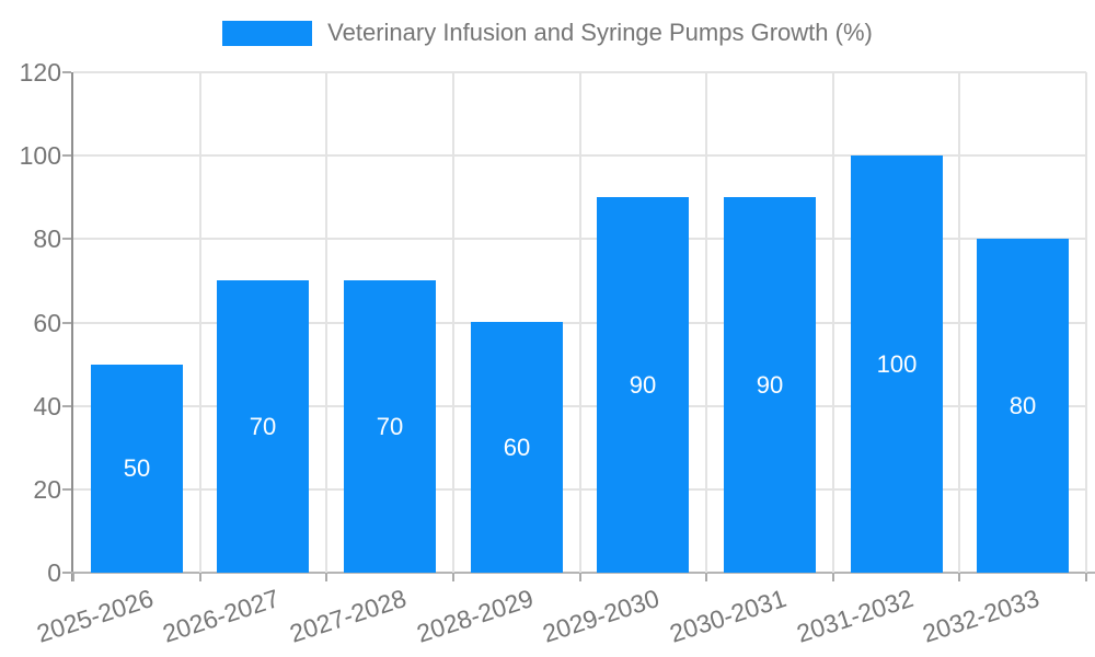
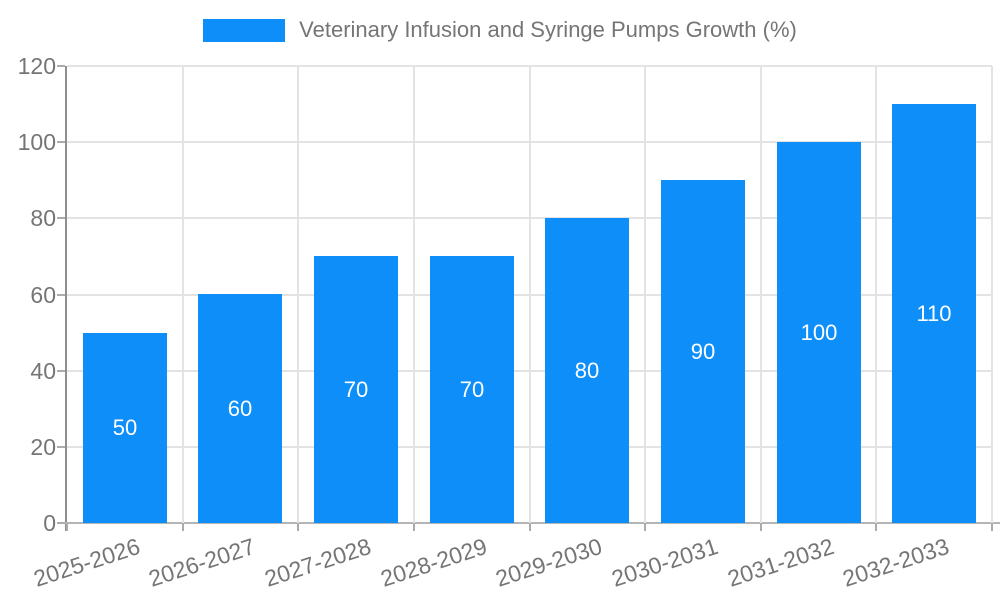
2026-2027: 70 -> 60
2028-2029: 60 -> 70
2029-2030: 90 -> 80
2032-2033: 80 -> 110
